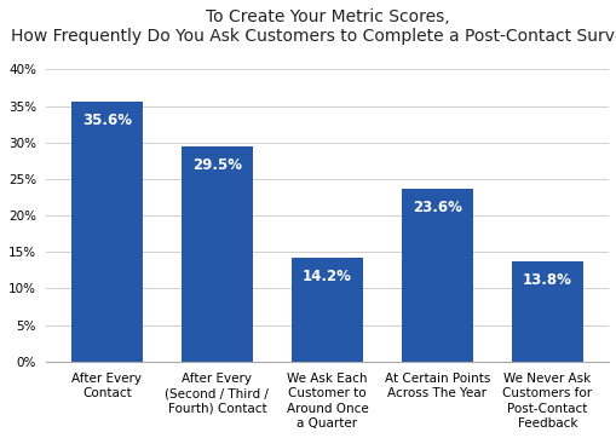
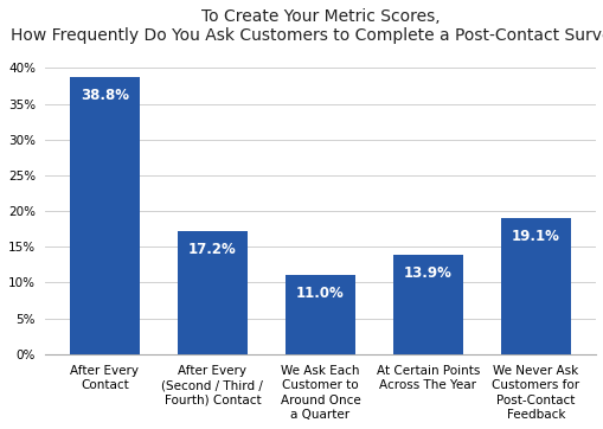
After Every Contact: 35.6% -> 38.8%
After Every (Second / Third / Fourth) Contact: 29.5% -> 17.2%
We Ask Each Customer to Around Once a Quarter: 14.2% -> 11.0%
At Certain Points Across The Year: 23.6% -> 13.9%
We Never Ask Customers for Post-Contact Feedback: 13.8% -> 19.1%
